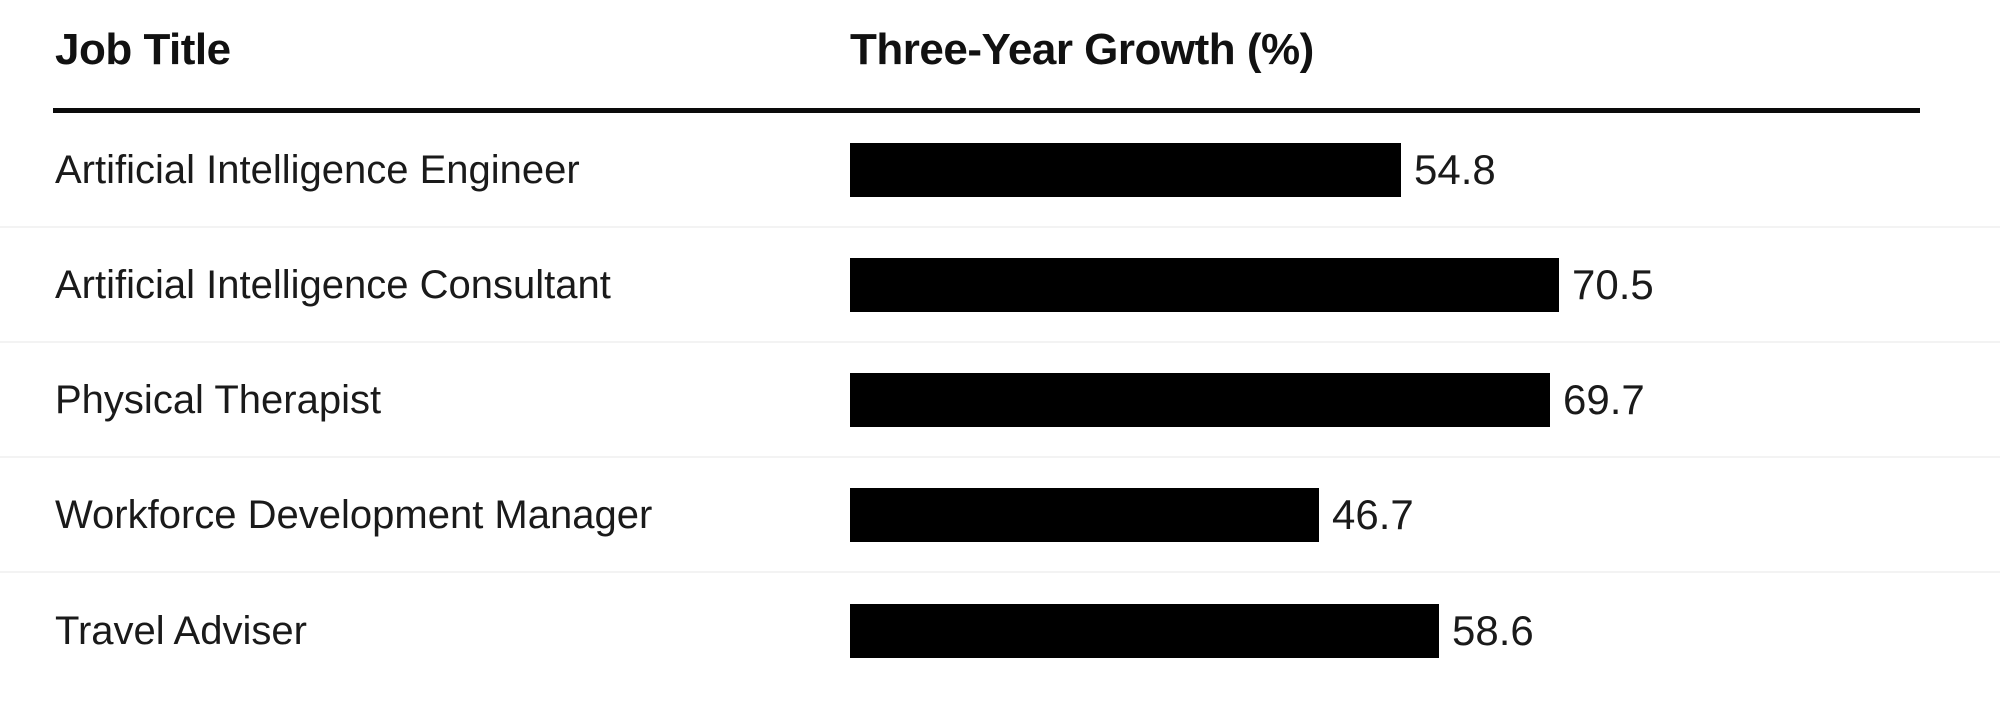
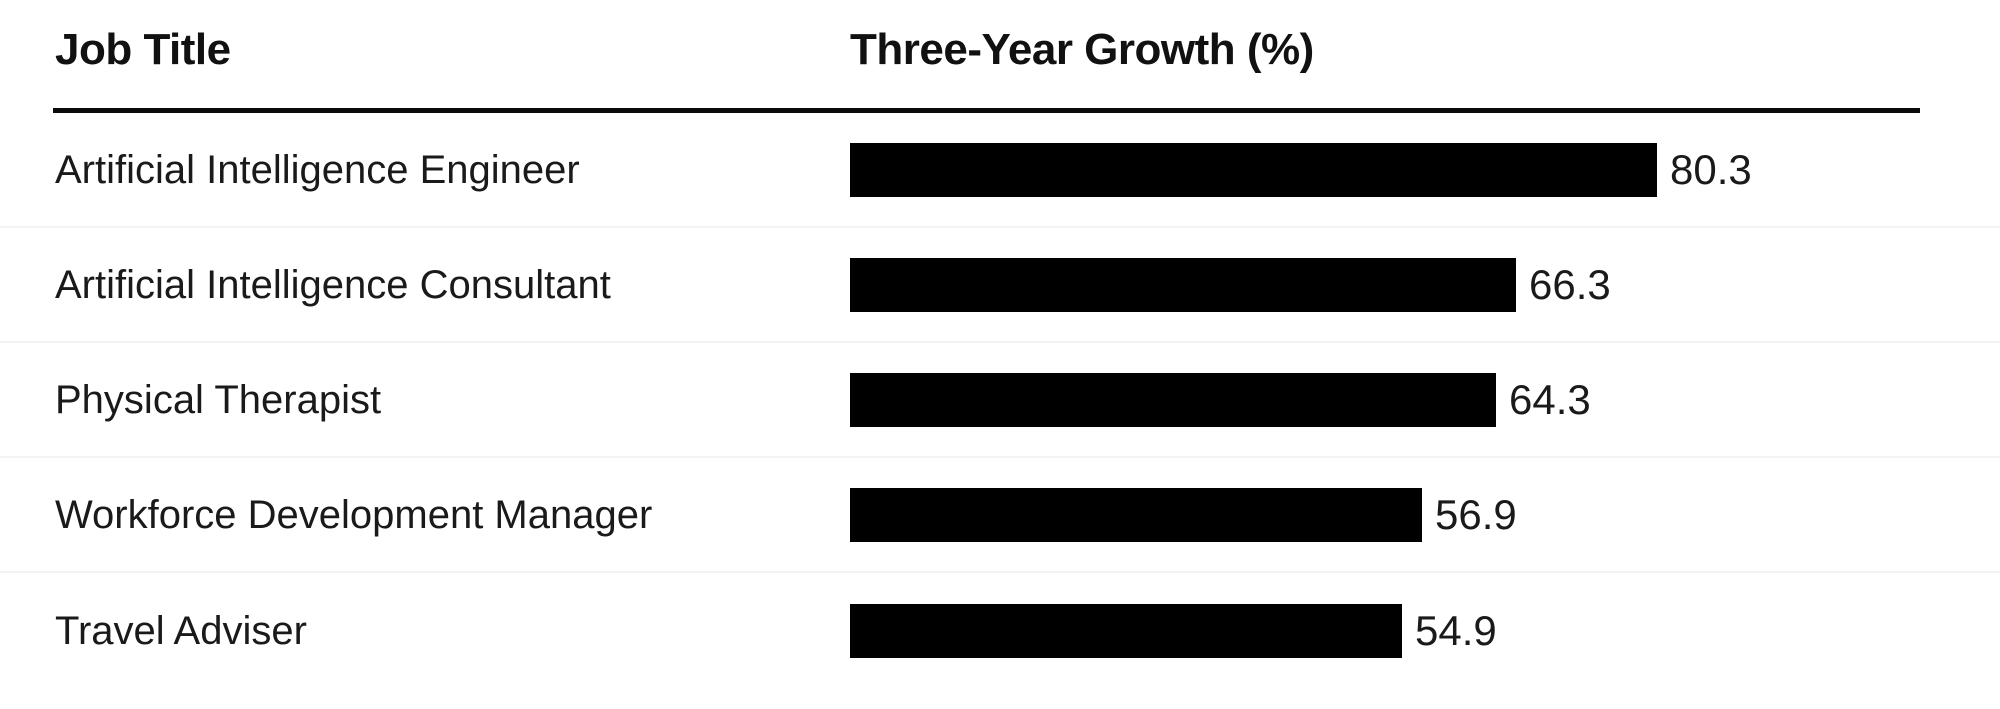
Artificial Intelligence Engineer: 54.8 -> 80.3
Artificial Intelligence Consultant: 70.5 -> 66.3
Physical Therapist: 69.7 -> 64.3
Workforce Development Manager: 46.7 -> 56.9
Travel Adviser: 58.6 -> 54.9
